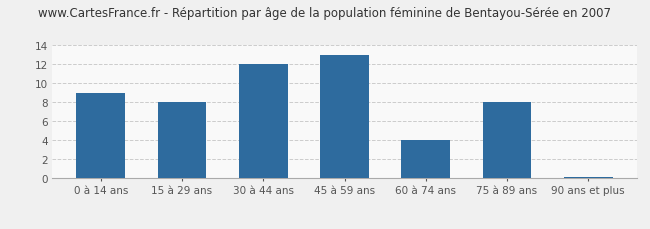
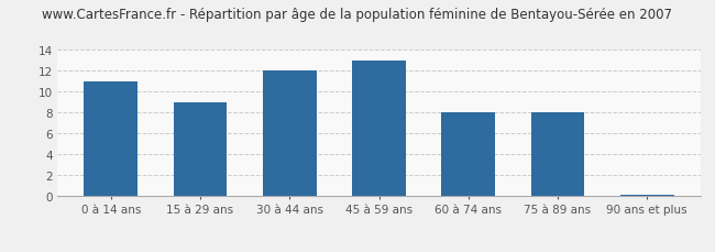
0 à 14 ans: 9.0 -> 11.0
15 à 29 ans: 8.0 -> 9.0
60 à 74 ans: 4.0 -> 8.0
